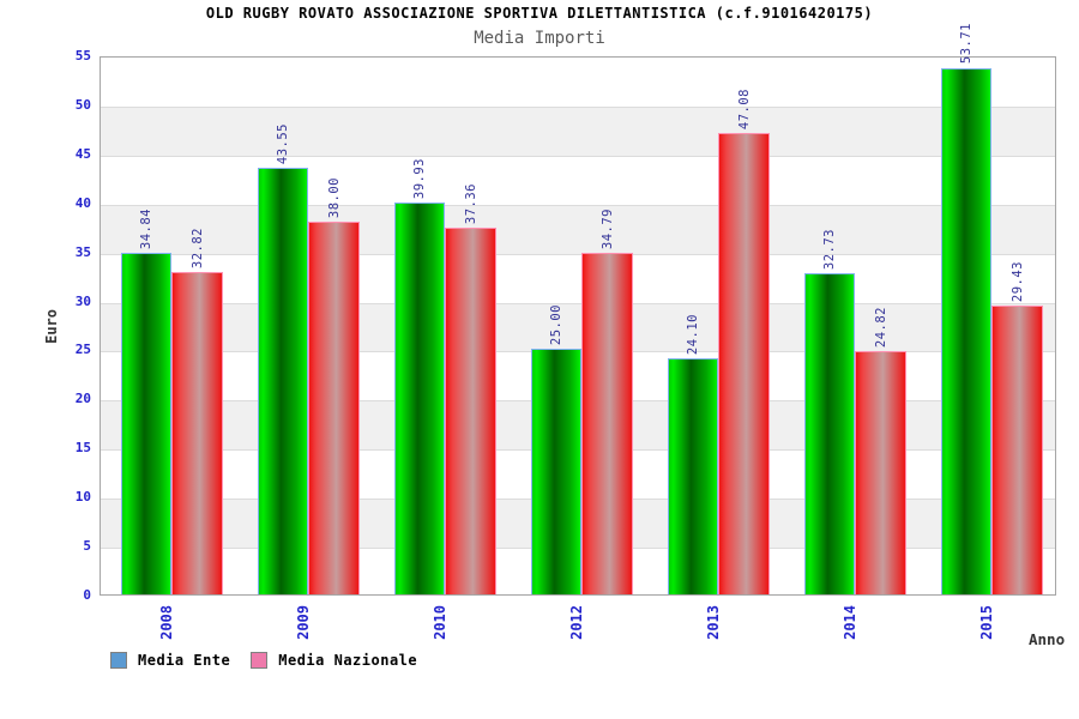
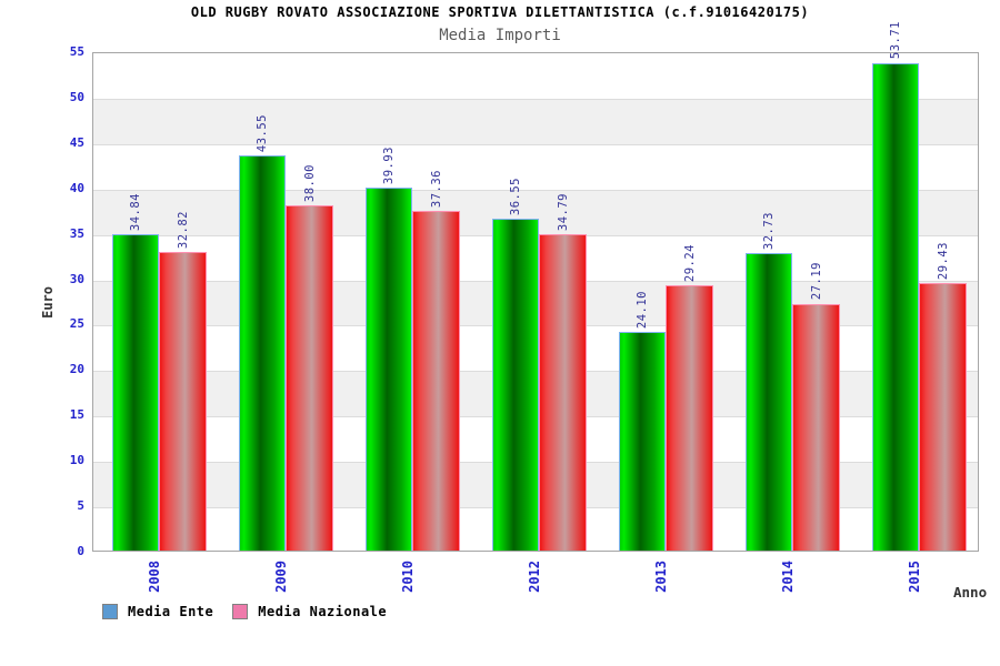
Media Ente/2012: 25.00 -> 36.55
Media Nazionale/2013: 47.08 -> 29.24
Media Nazionale/2014: 24.82 -> 27.19
